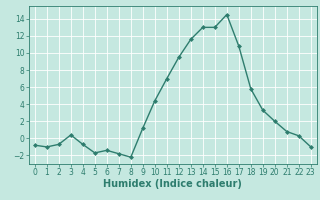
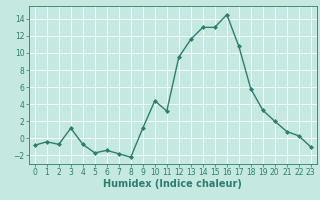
1: -1.0 -> -0.4
3: 0.4 -> 1.2
11: 7.0 -> 3.2
